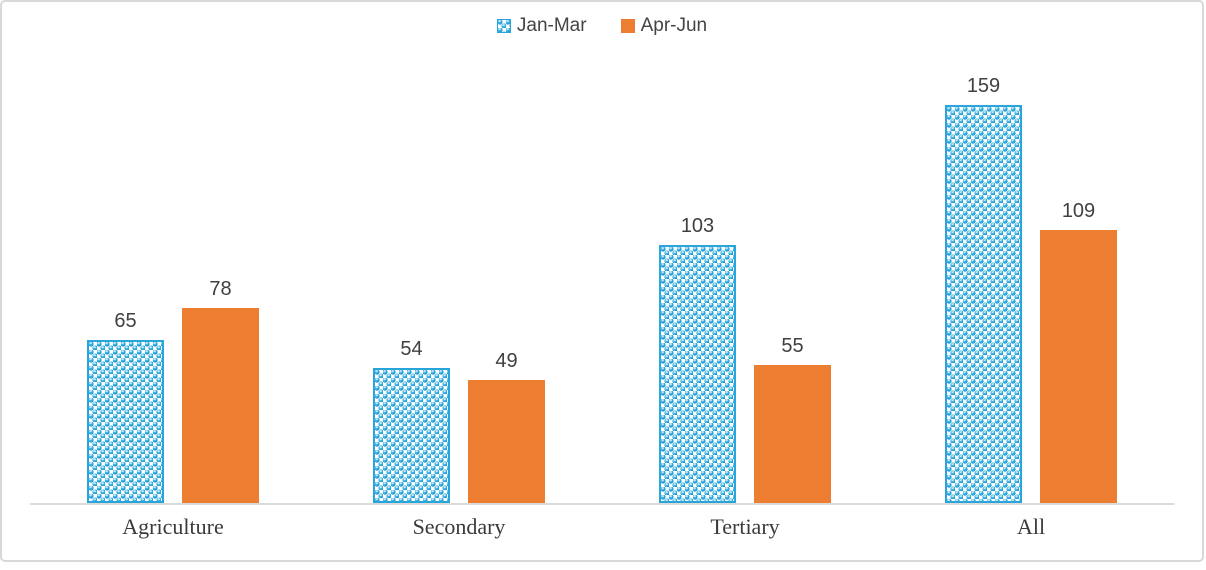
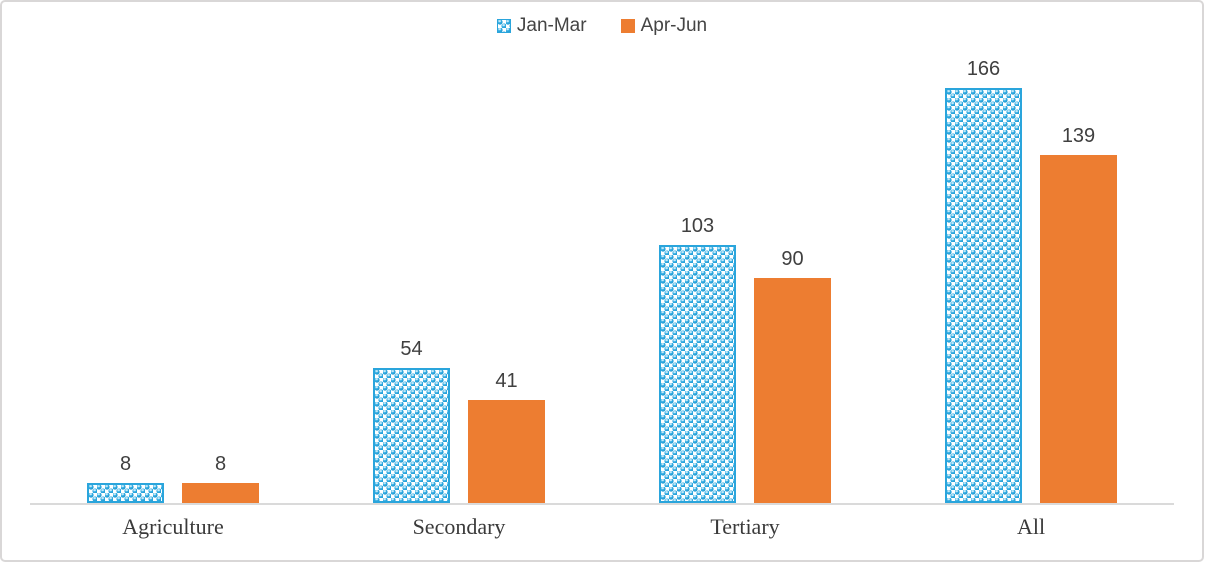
Jan-Mar/Agriculture: 65 -> 8
Apr-Jun/Agriculture: 78 -> 8
Apr-Jun/Secondary: 49 -> 41
Apr-Jun/Tertiary: 55 -> 90
Jan-Mar/All: 159 -> 166
Apr-Jun/All: 109 -> 139
